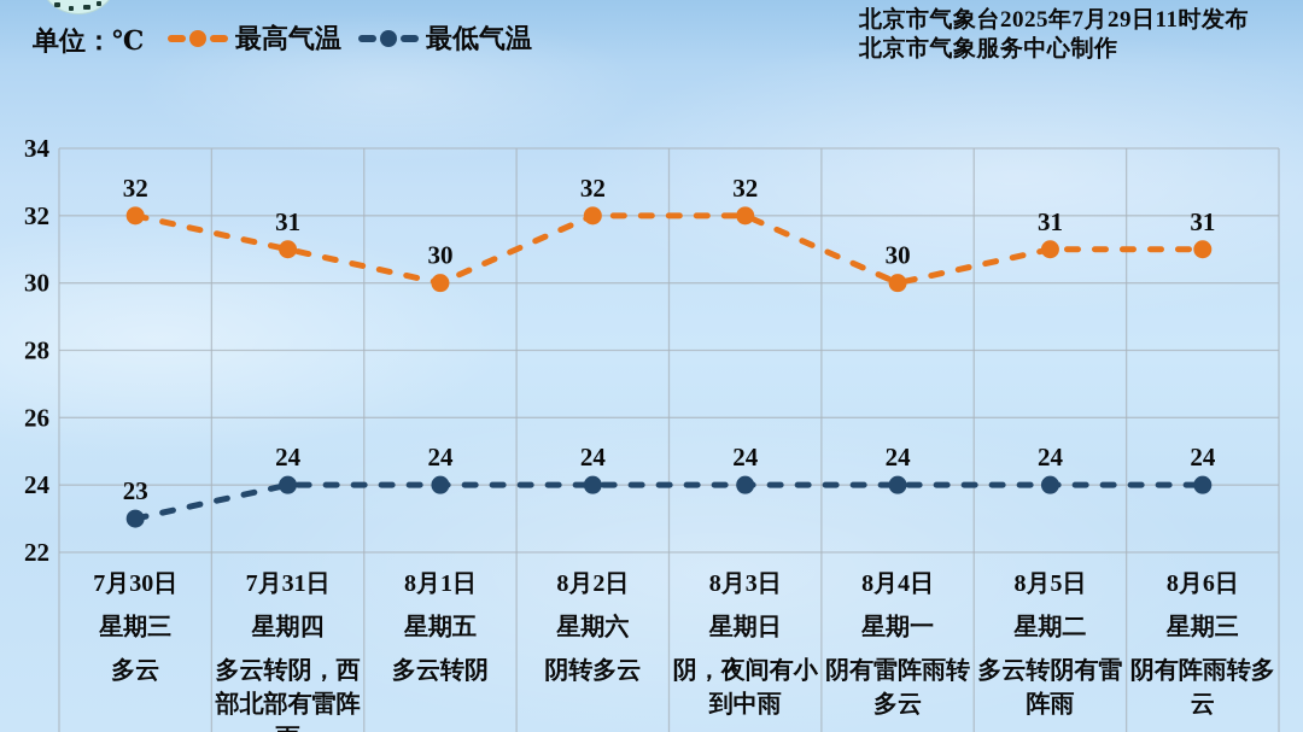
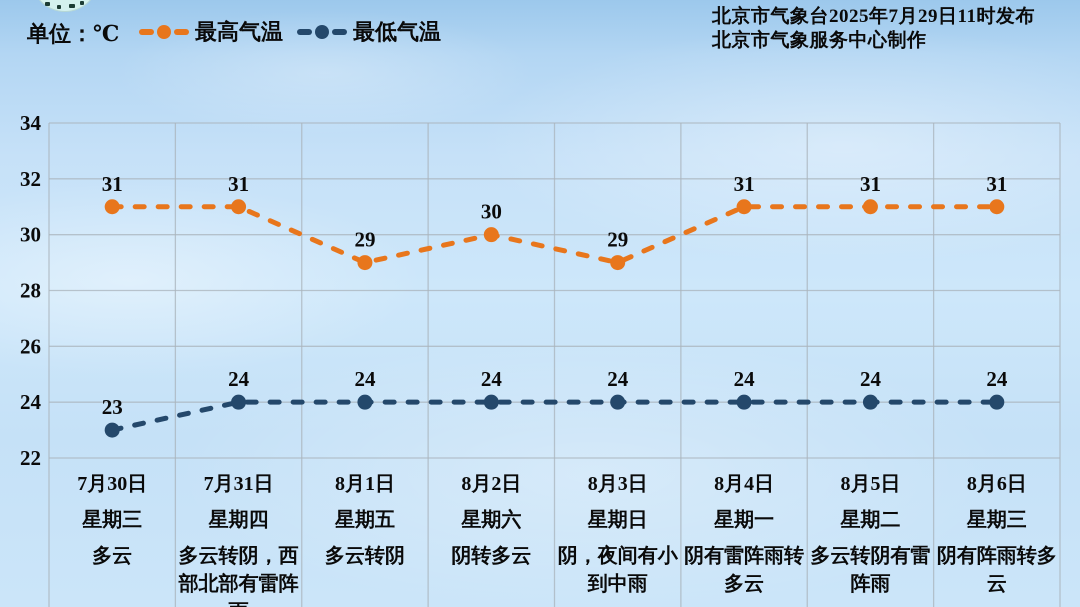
最高气温/7月30日: 32 -> 31
最高气温/8月1日: 30 -> 29
最高气温/8月2日: 32 -> 30
最高气温/8月3日: 32 -> 29
最高气温/8月4日: 30 -> 31
